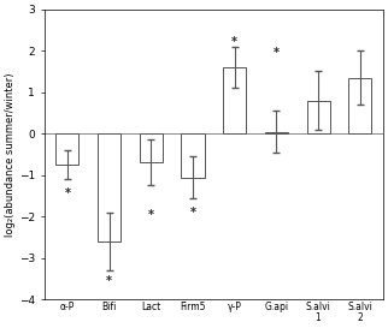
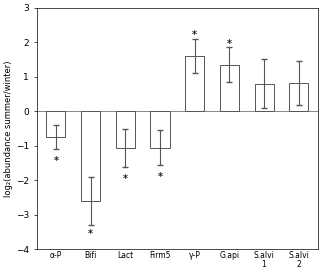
Lact: -0.70 -> -1.05
G.api: 0.05 -> 1.35
S.alvi 2: 1.35 -> 0.82
